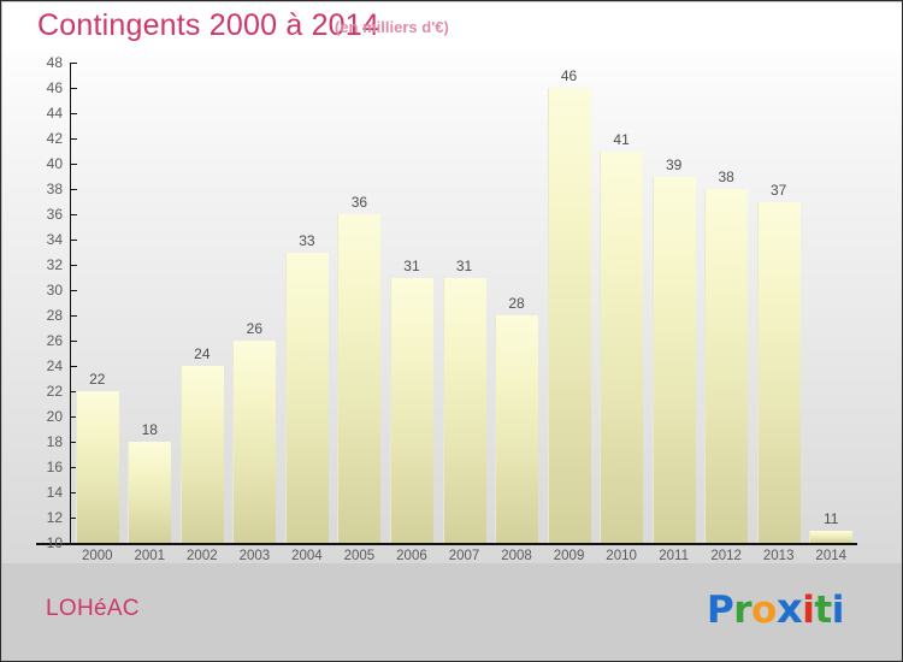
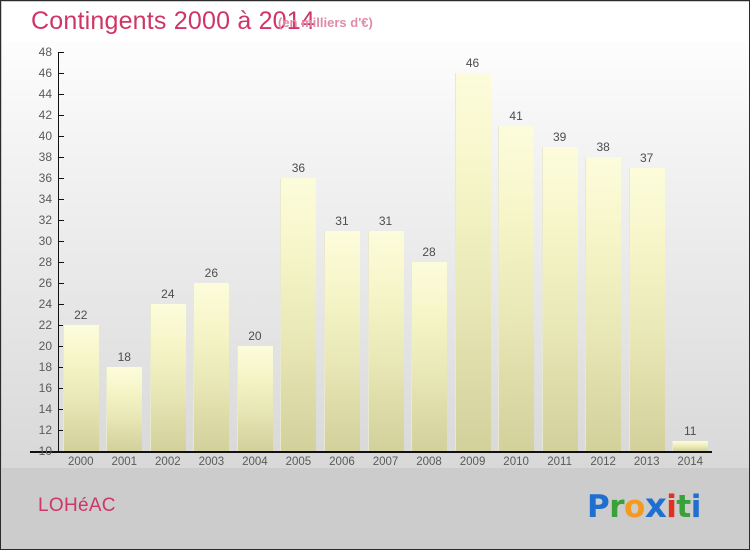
2004: 33 -> 20
